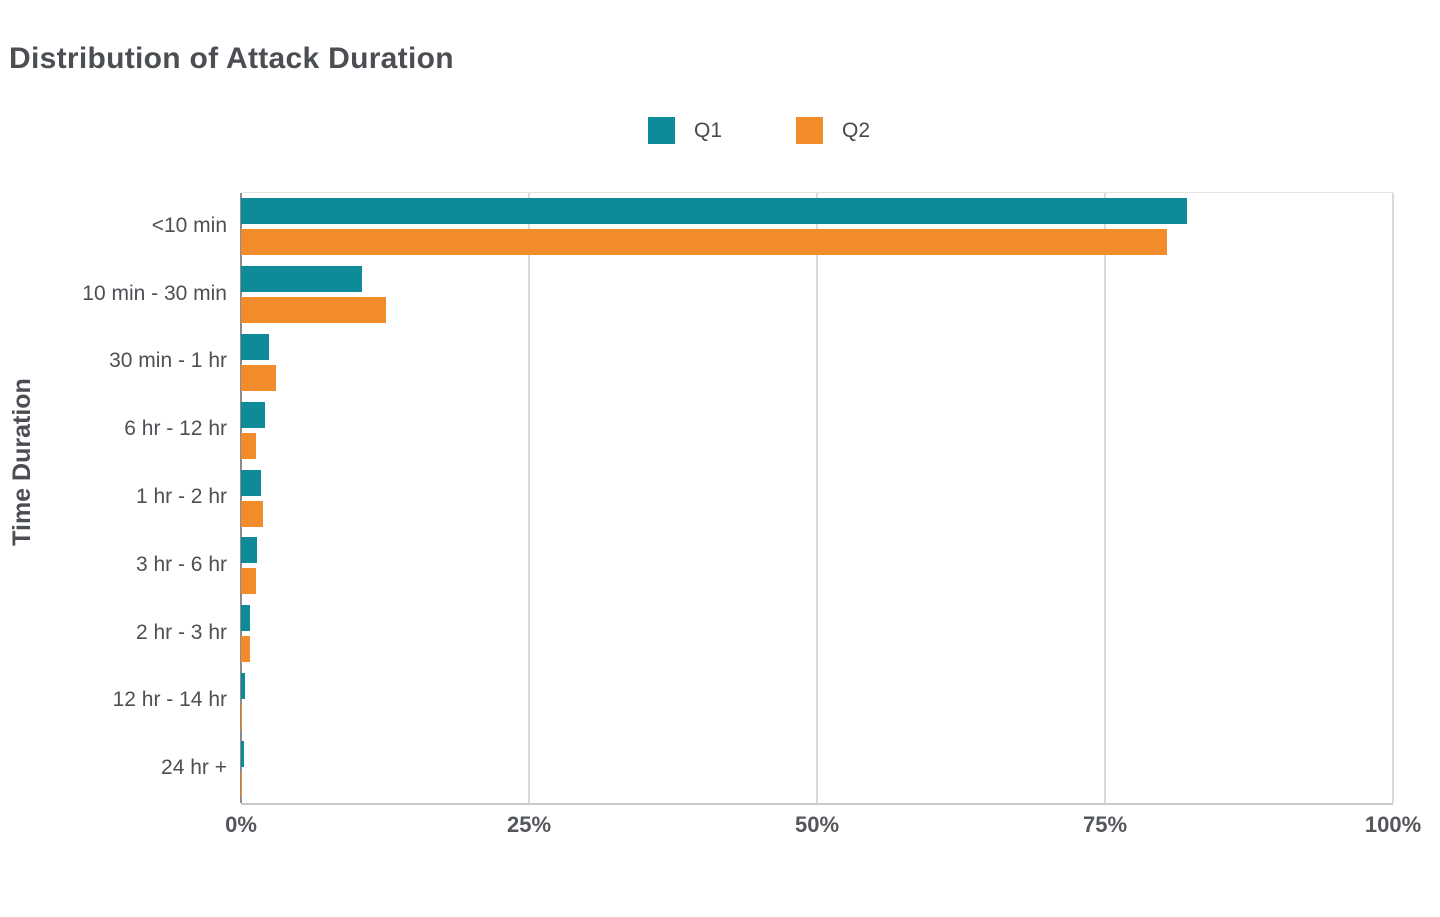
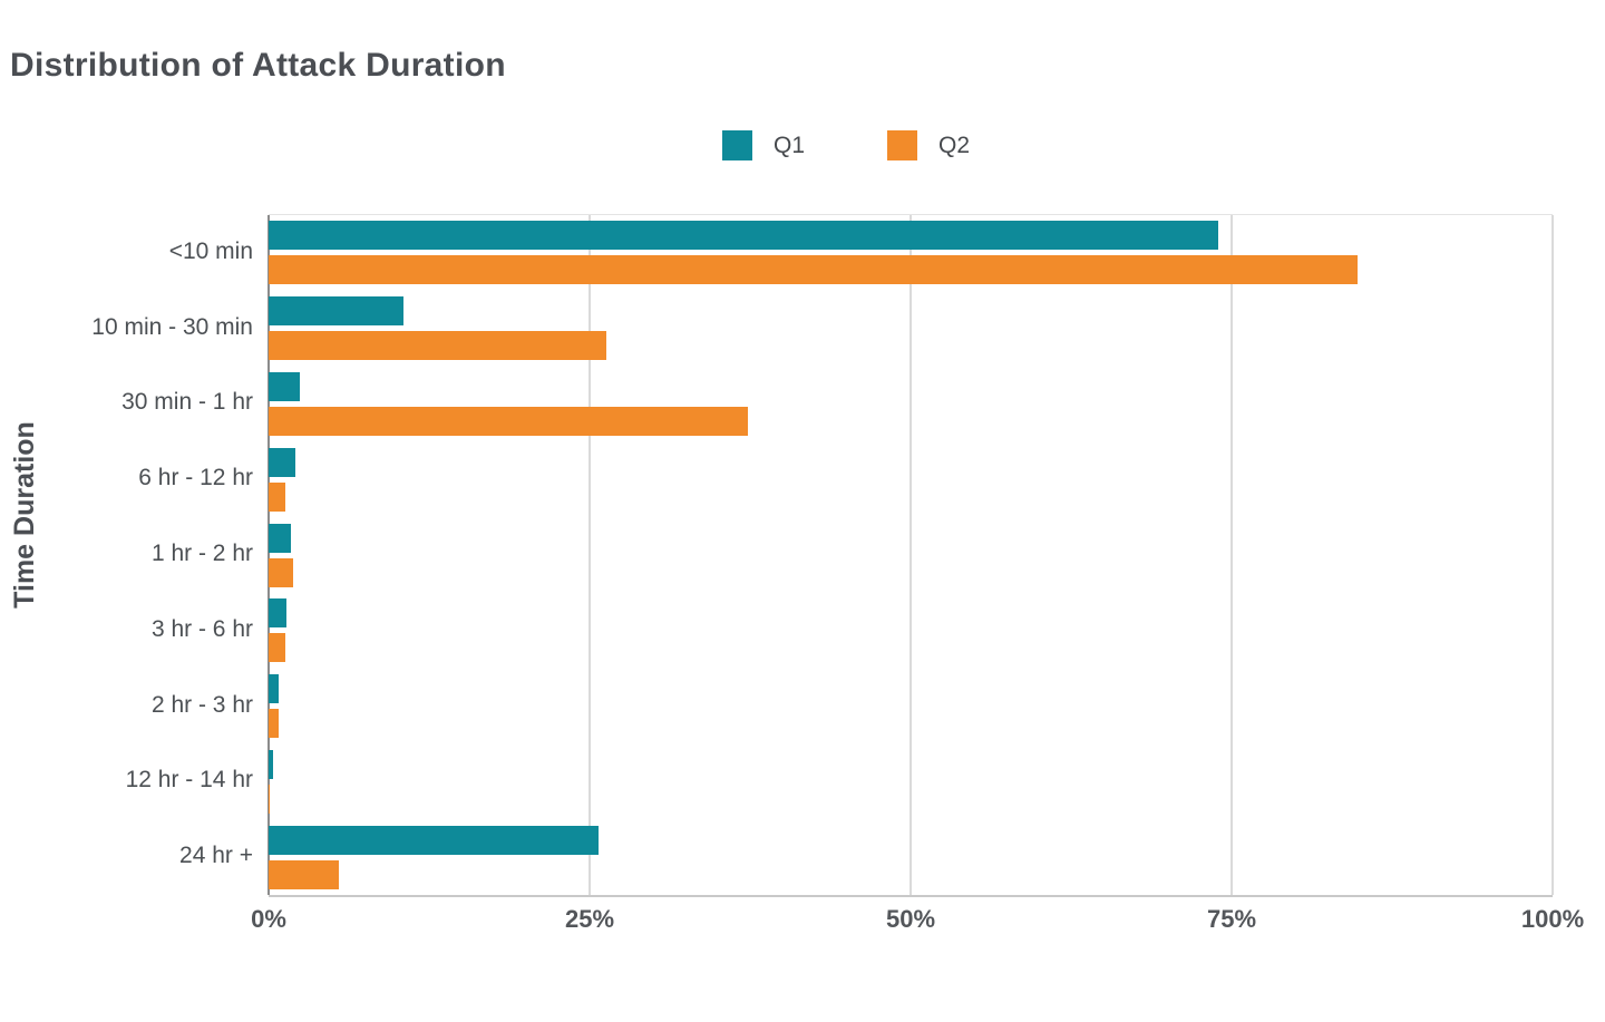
Q1/<10 min: 82.1% -> 74.0%
Q2/<10 min: 80.4% -> 84.8%
Q2/10 min - 30 min: 12.6% -> 26.3%
Q2/30 min - 1 hr: 3.0% -> 37.3%
Q1/24 hr +: 0.3% -> 25.7%
Q2/24 hr +: 0.1% -> 5.5%
